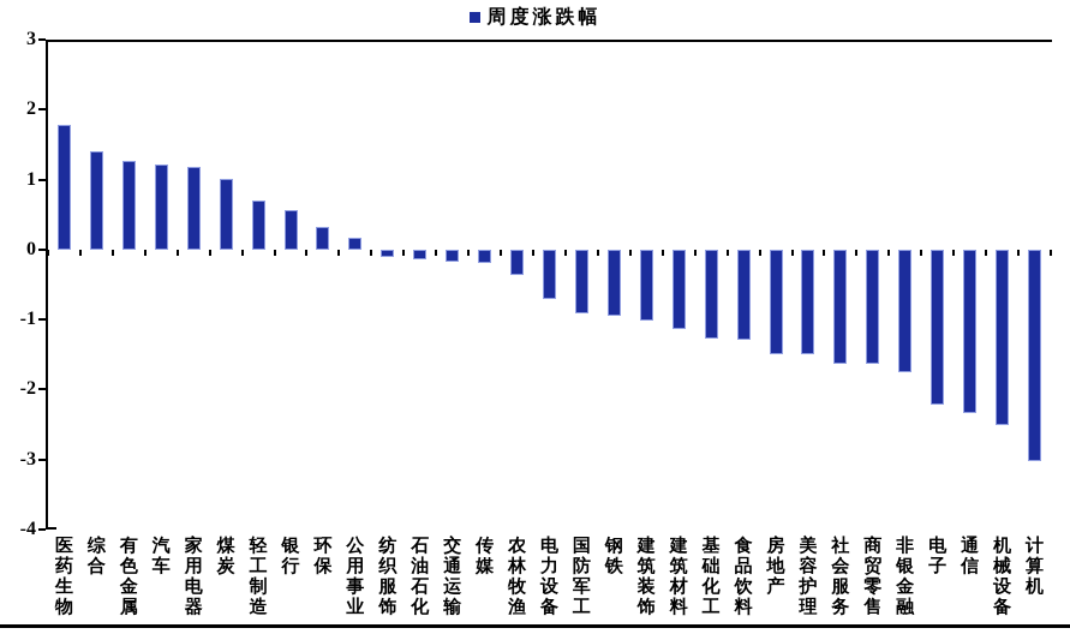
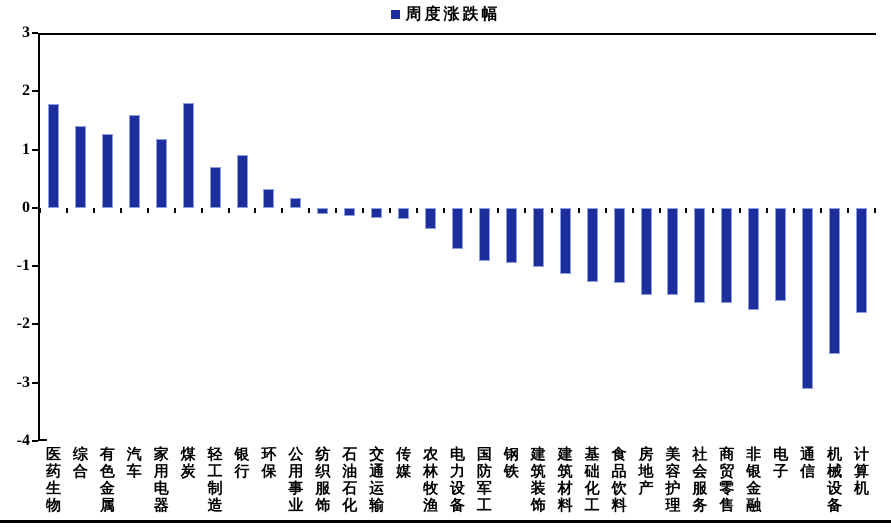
汽车: 1.2 -> 1.6
煤炭: 1.0 -> 1.8
银行: 0.6 -> 0.9
电子: -2.2 -> -1.6
通信: -2.3 -> -3.1
计算机: -3.0 -> -1.8
